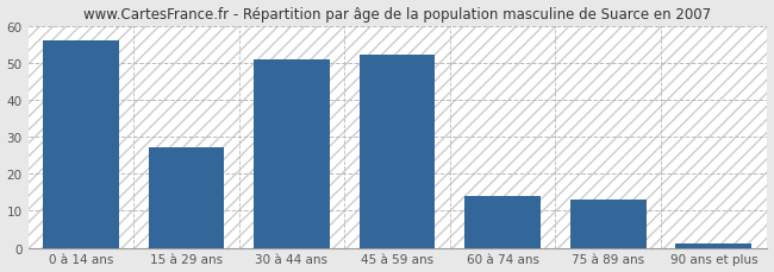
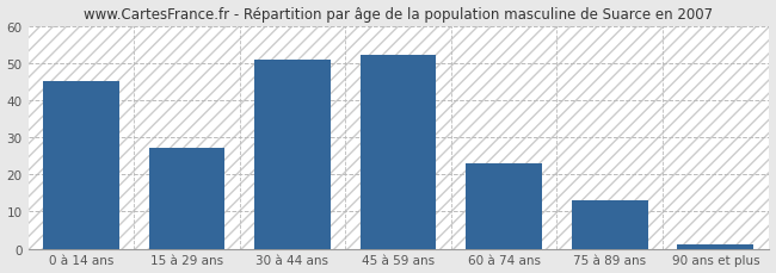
0 à 14 ans: 56 -> 45
60 à 74 ans: 14 -> 23
